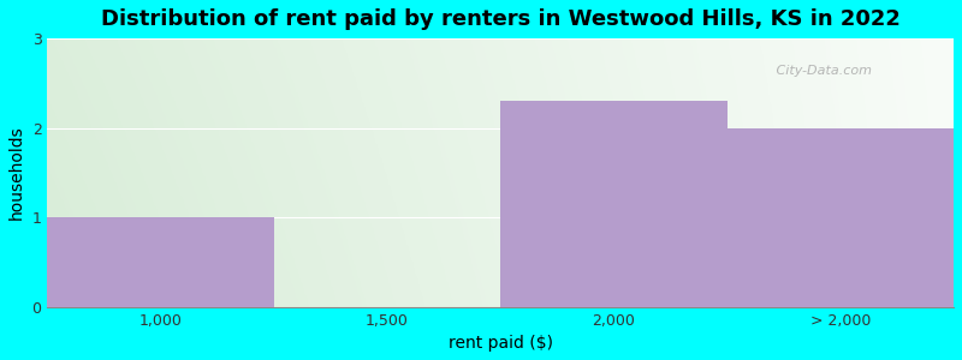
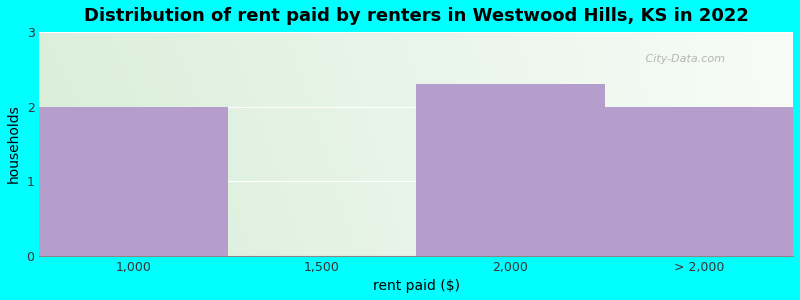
1,000: 1.0 -> 2.0
